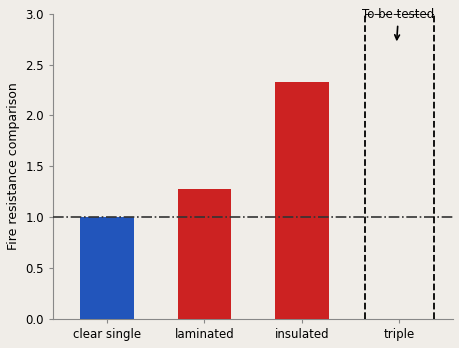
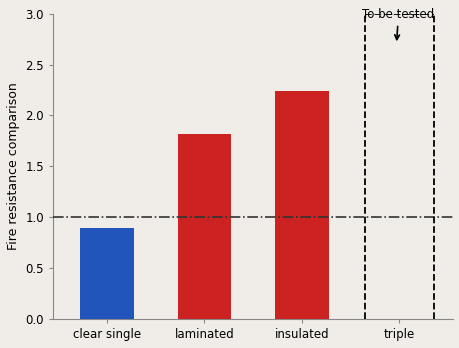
clear single: 1.00 -> 0.89
laminated: 1.28 -> 1.82
insulated: 2.33 -> 2.24
